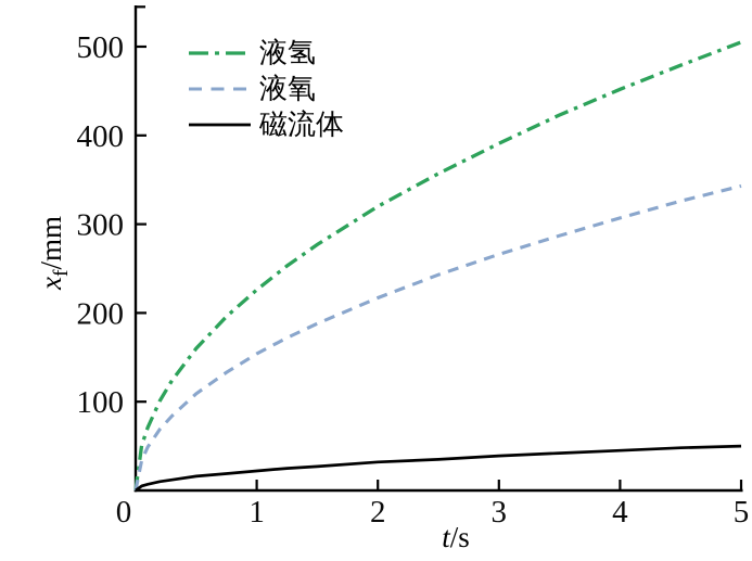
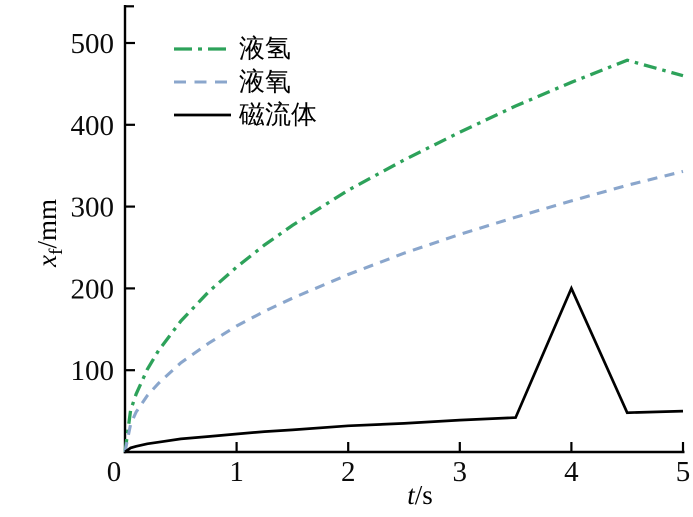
磁流体/4: 40 -> 200
液氢/5: 500 -> 460
